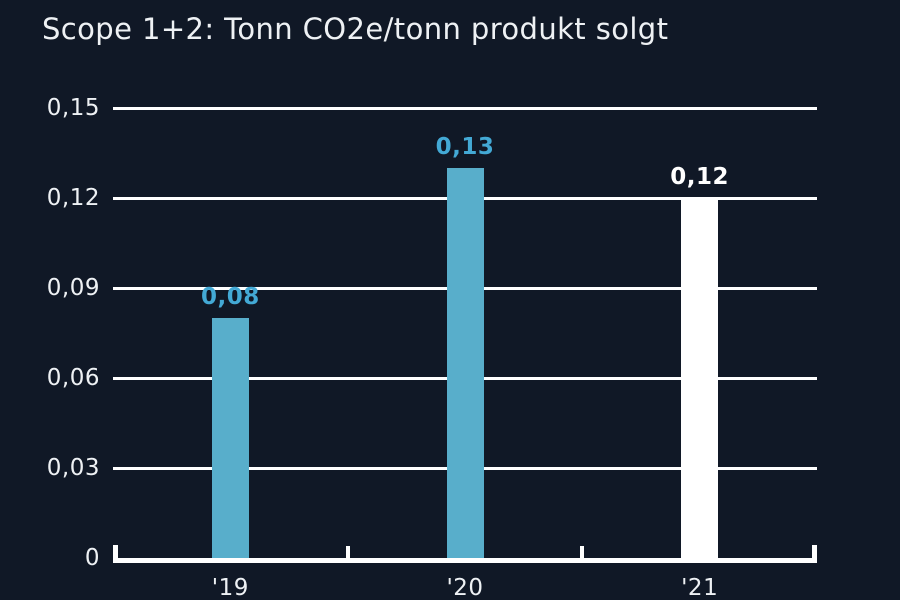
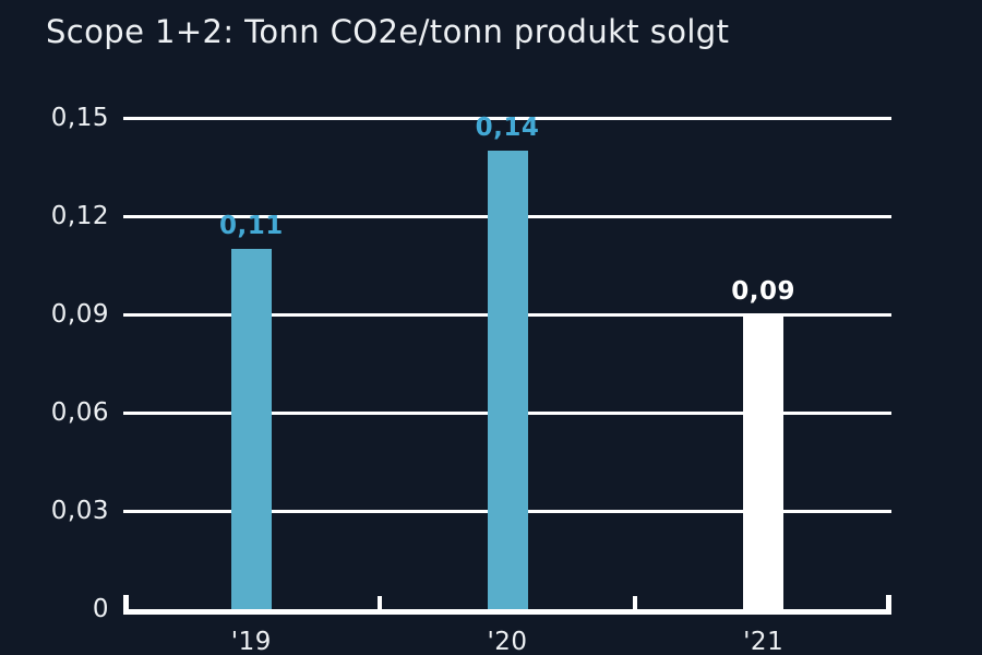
'19: 0,08 -> 0,11
'20: 0,13 -> 0,14
'21: 0,12 -> 0,09
